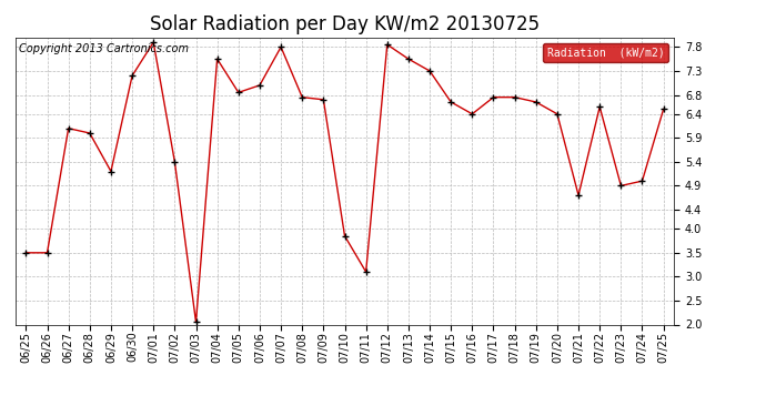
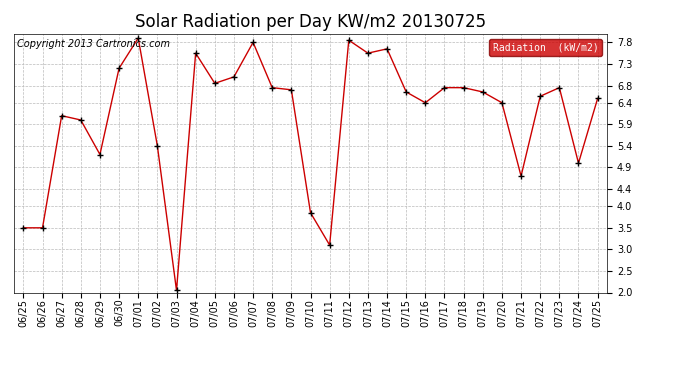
07/14: 7.30 -> 7.65
07/23: 4.90 -> 6.75
